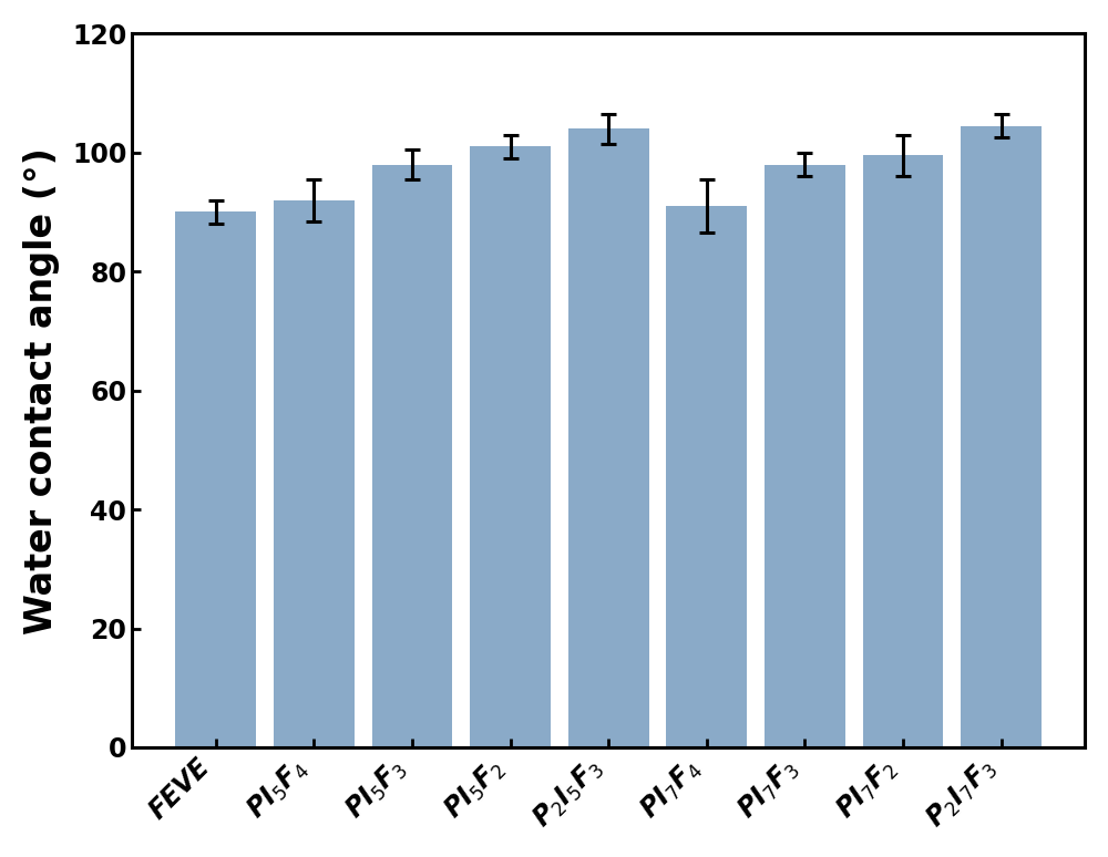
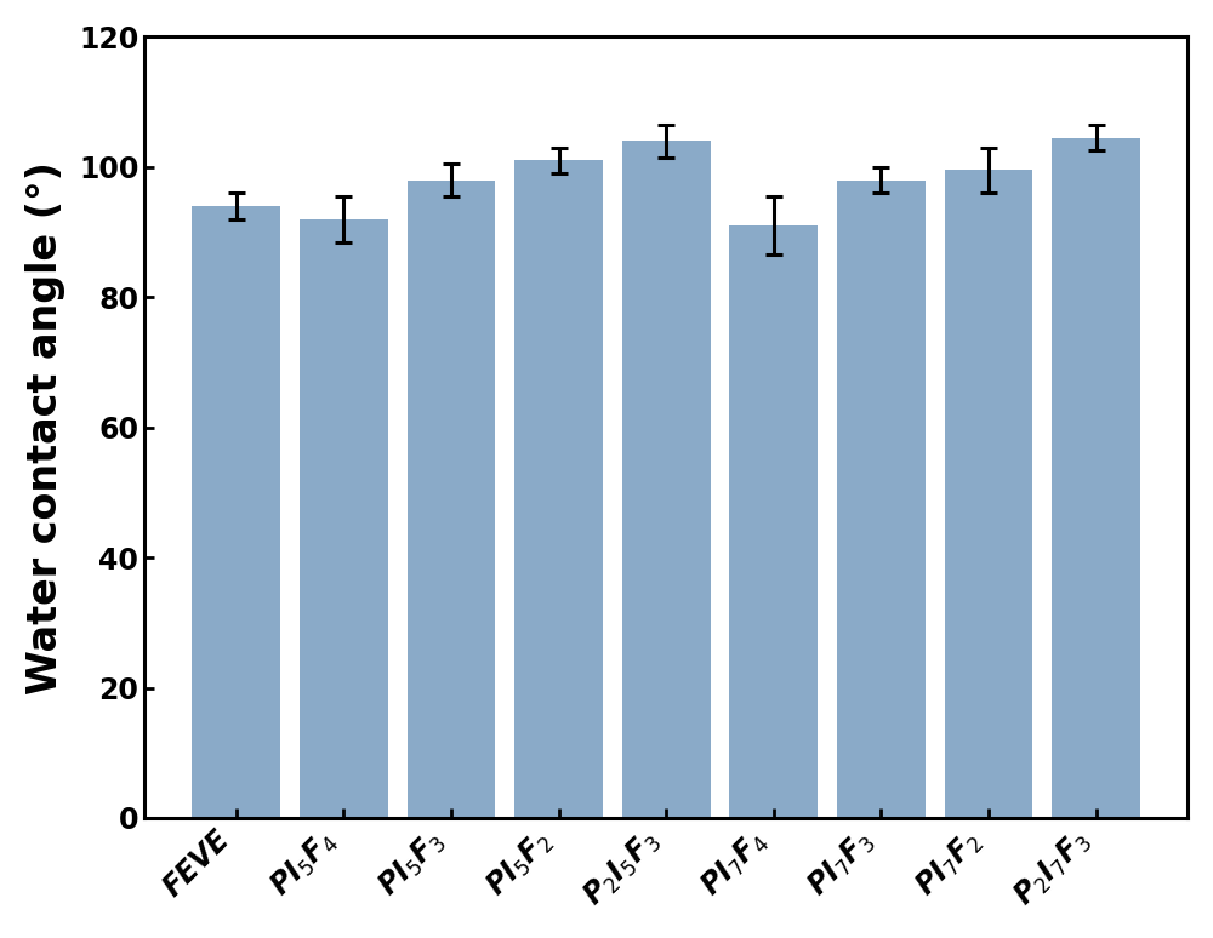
FEVE: 90.0 -> 94.0
